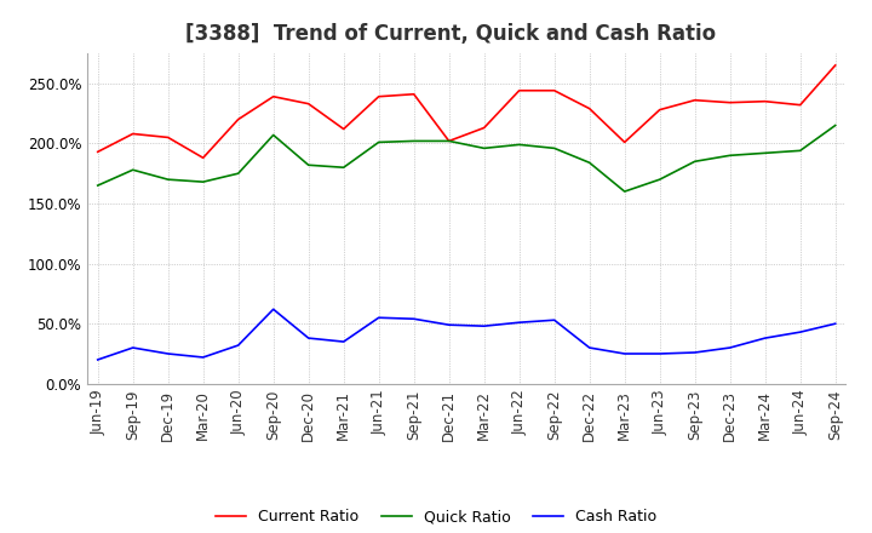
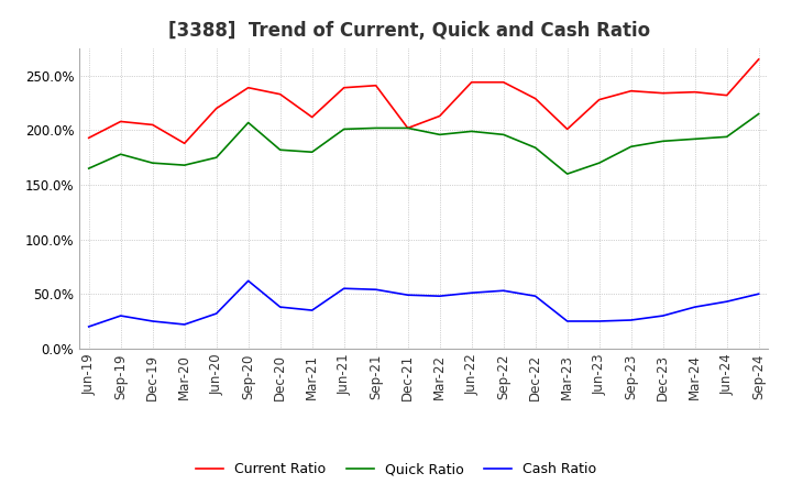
Cash Ratio/Dec-22: 30% -> 48%
